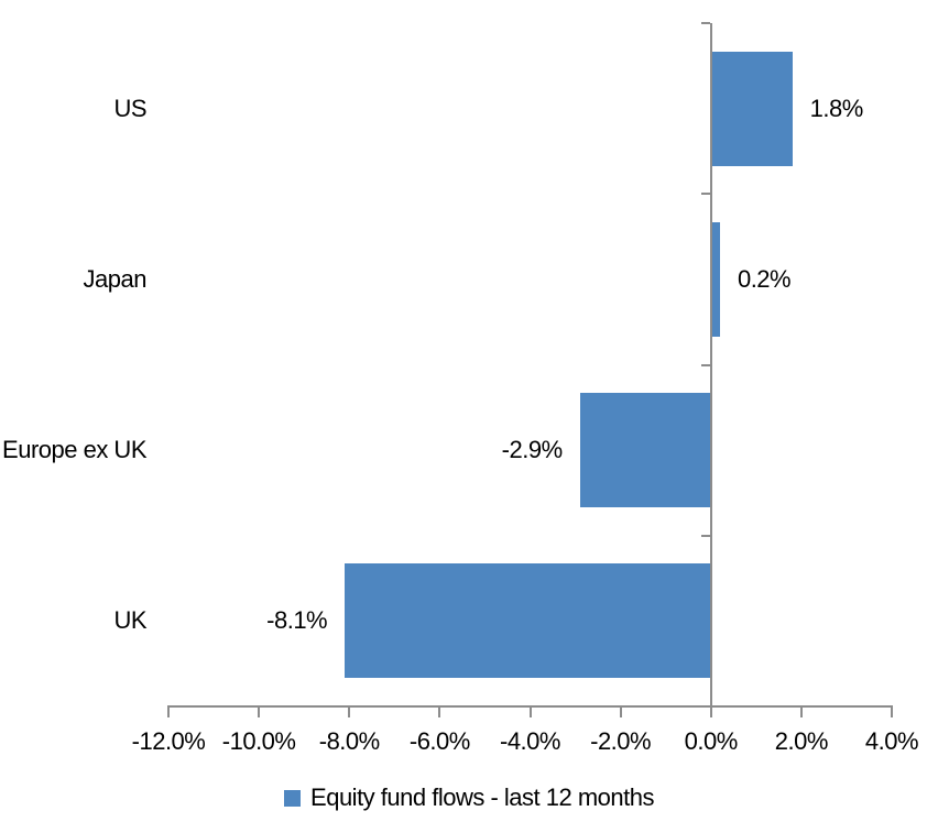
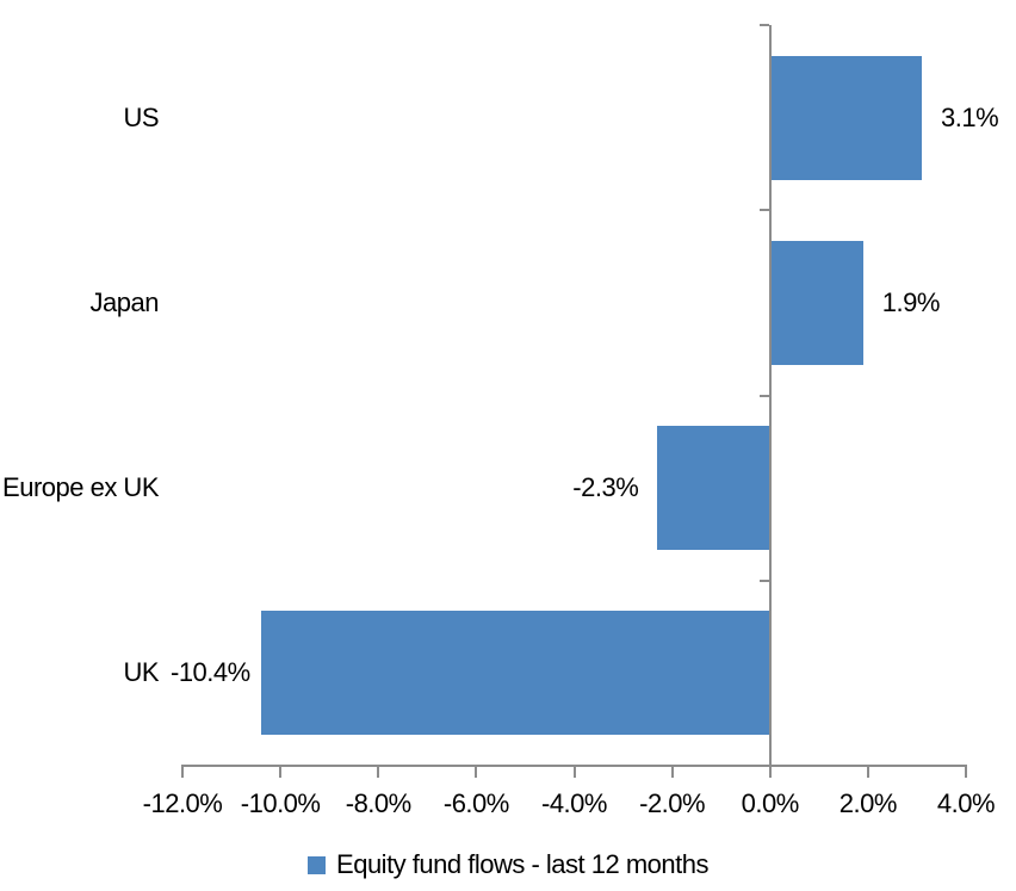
US: 1.8% -> 3.1%
Japan: 0.2% -> 1.9%
Europe ex UK: -2.9% -> -2.3%
UK: -8.1% -> -10.4%
